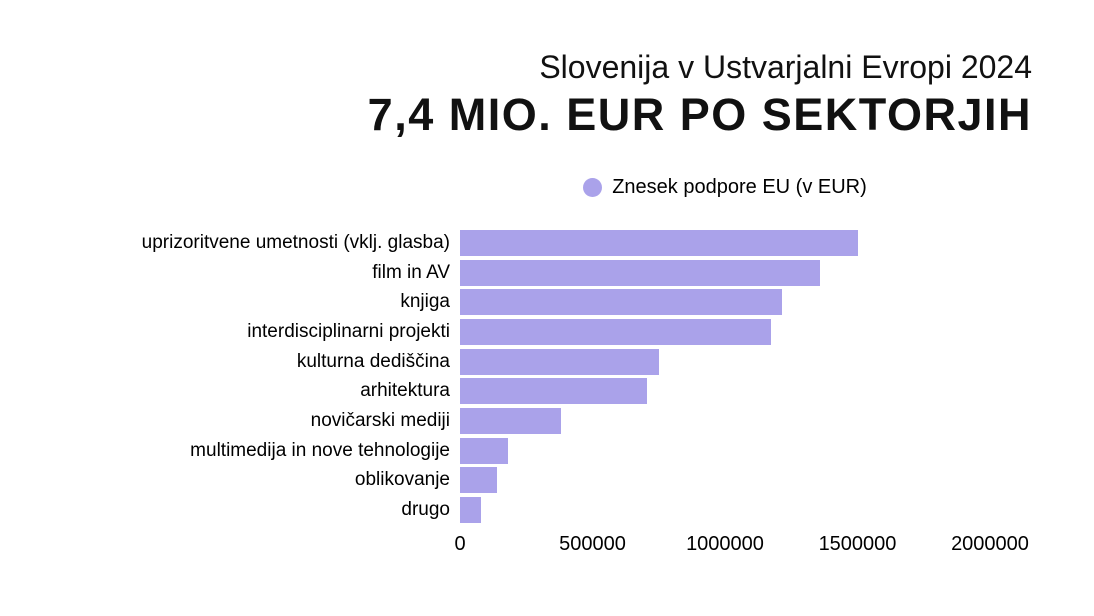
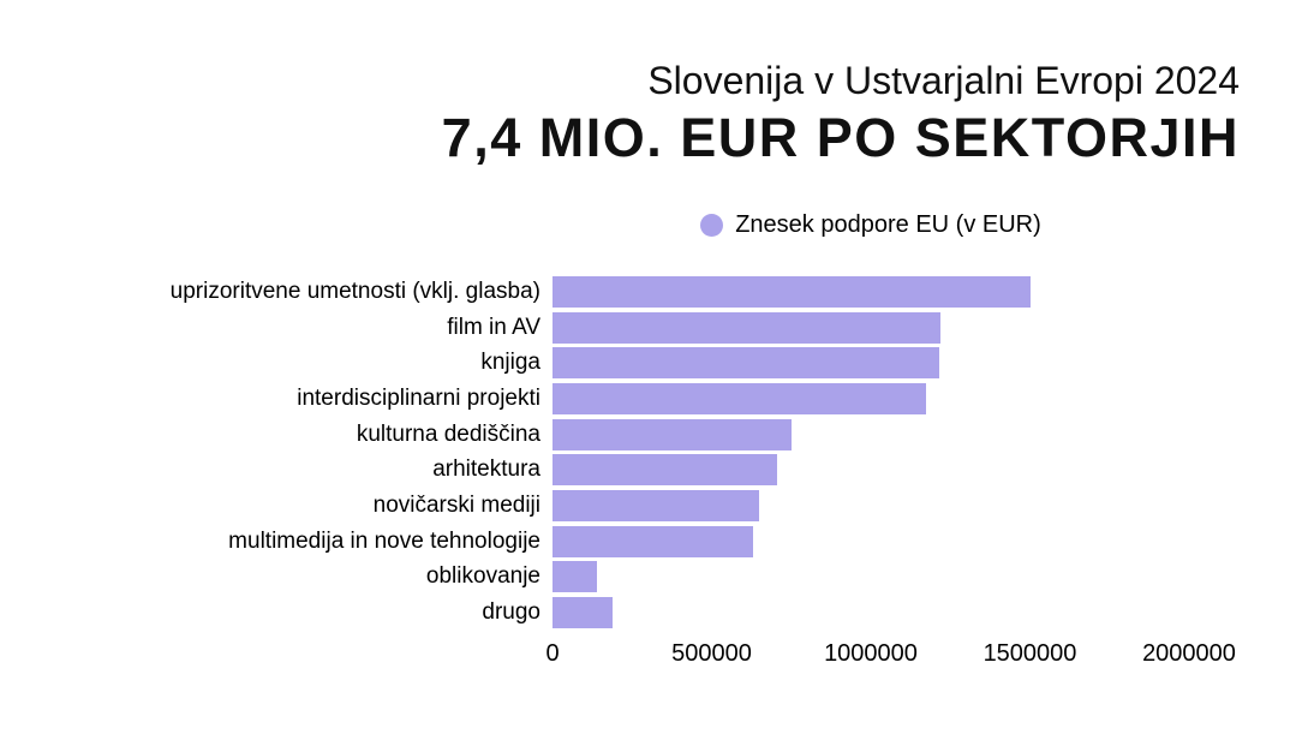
film in AV: 1360000 -> 1220000
novičarski mediji: 380000 -> 650000
multimedija in nove tehnologije: 180000 -> 630000
drugo: 80000 -> 190000
